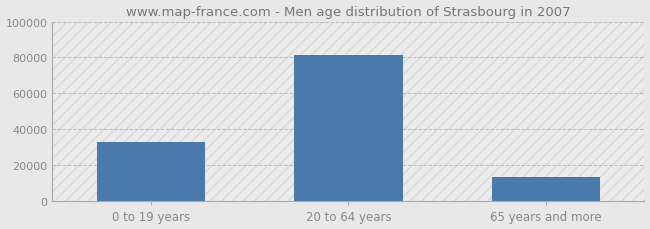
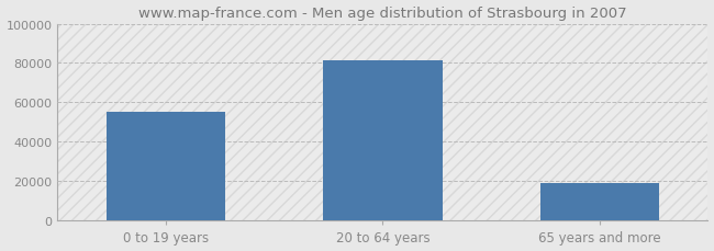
0 to 19 years: 33000 -> 55000
65 years and more: 14000 -> 19000
